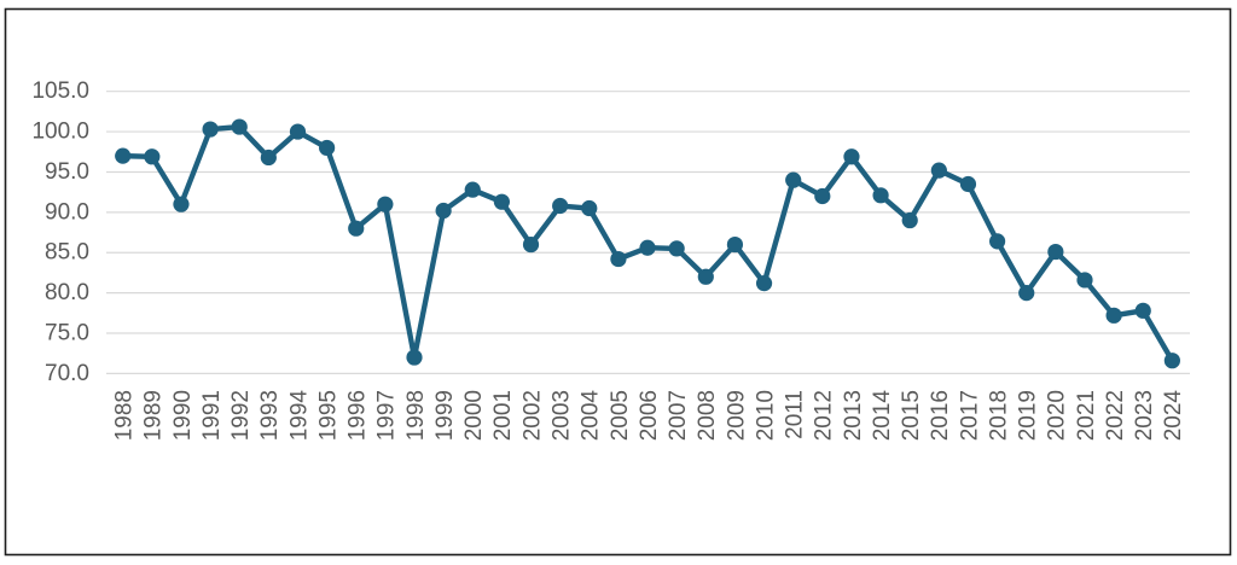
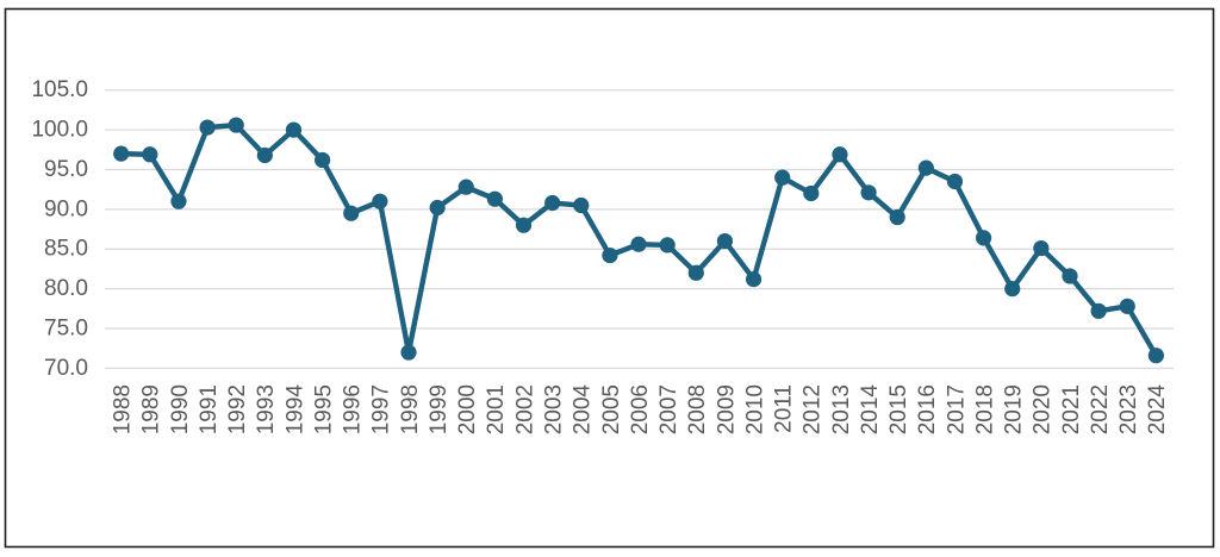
1995: 98 -> 96
1996: 88 -> 90
2002: 86 -> 88
